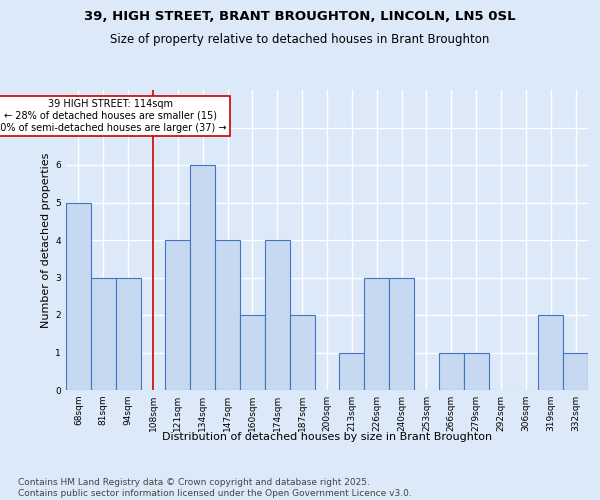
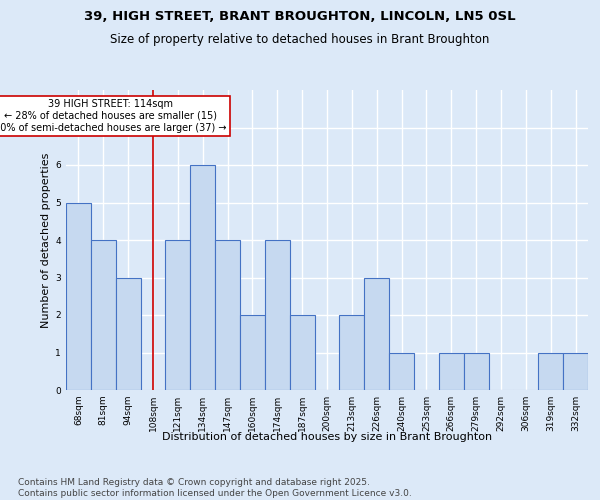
81sqm: 3 -> 4
213sqm: 1 -> 2
240sqm: 3 -> 1
319sqm: 2 -> 1
